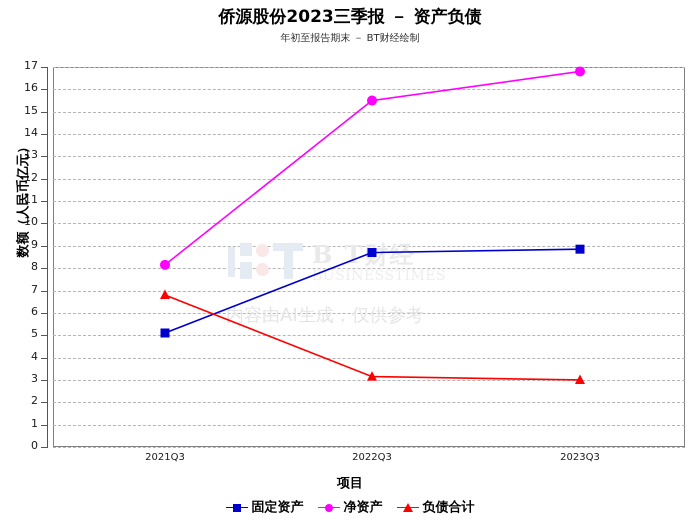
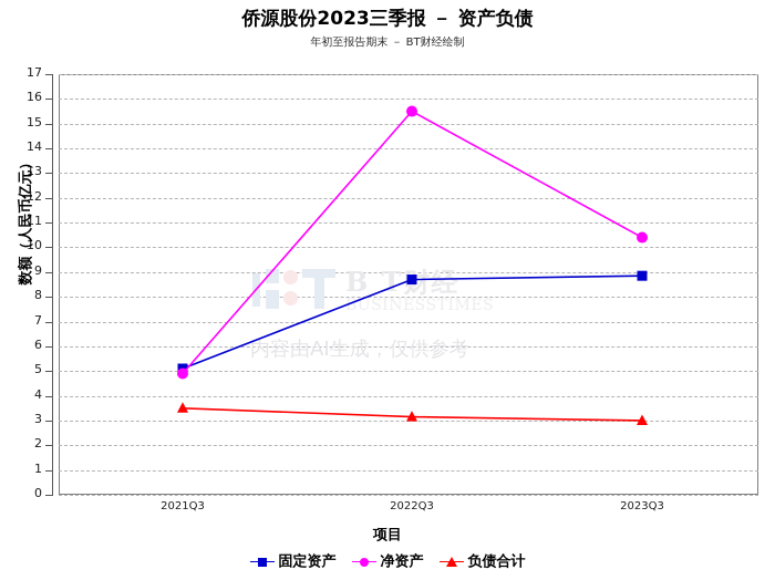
净资产/2021Q3: 8.2 -> 4.9
负债合计/2021Q3: 6.8 -> 3.5
净资产/2023Q3: 16.8 -> 10.4
